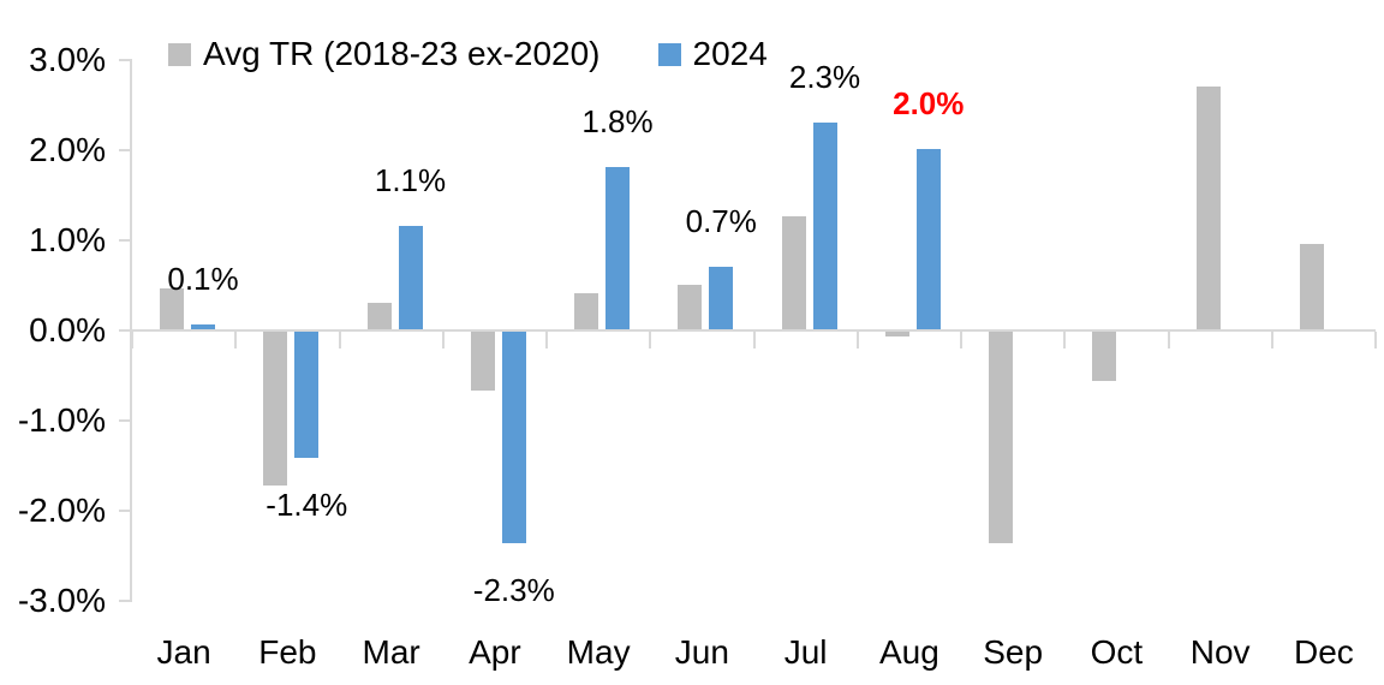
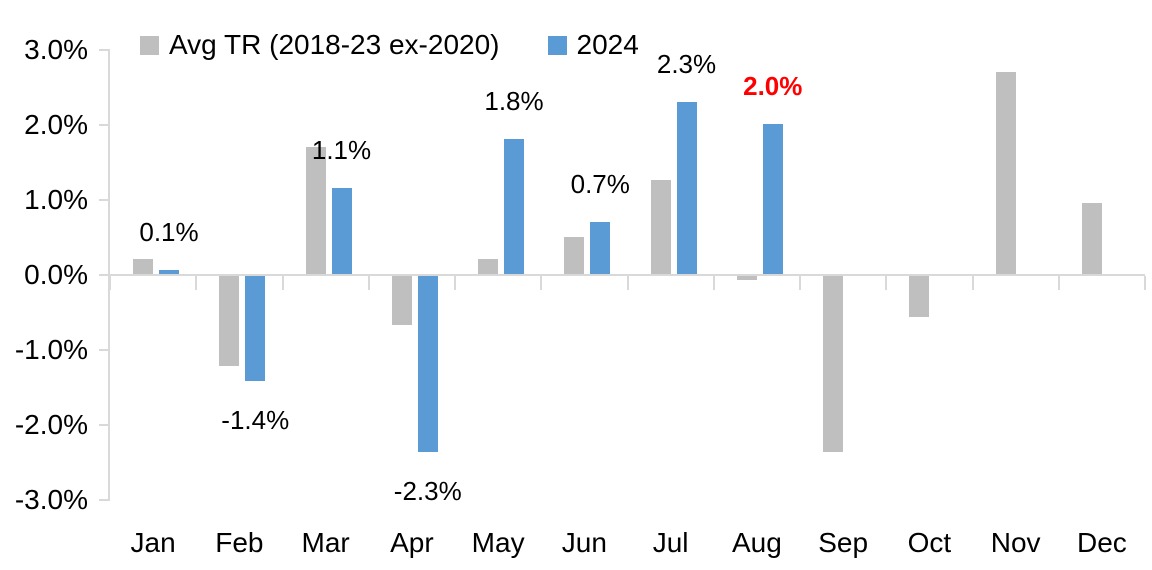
Avg TR (2018-23 ex-2020)/Jan: 0.5% -> 0.2%
Avg TR (2018-23 ex-2020)/Feb: -1.7% -> -1.2%
Avg TR (2018-23 ex-2020)/Mar: 0.3% -> 1.7%
Avg TR (2018-23 ex-2020)/May: 0.4% -> 0.2%
